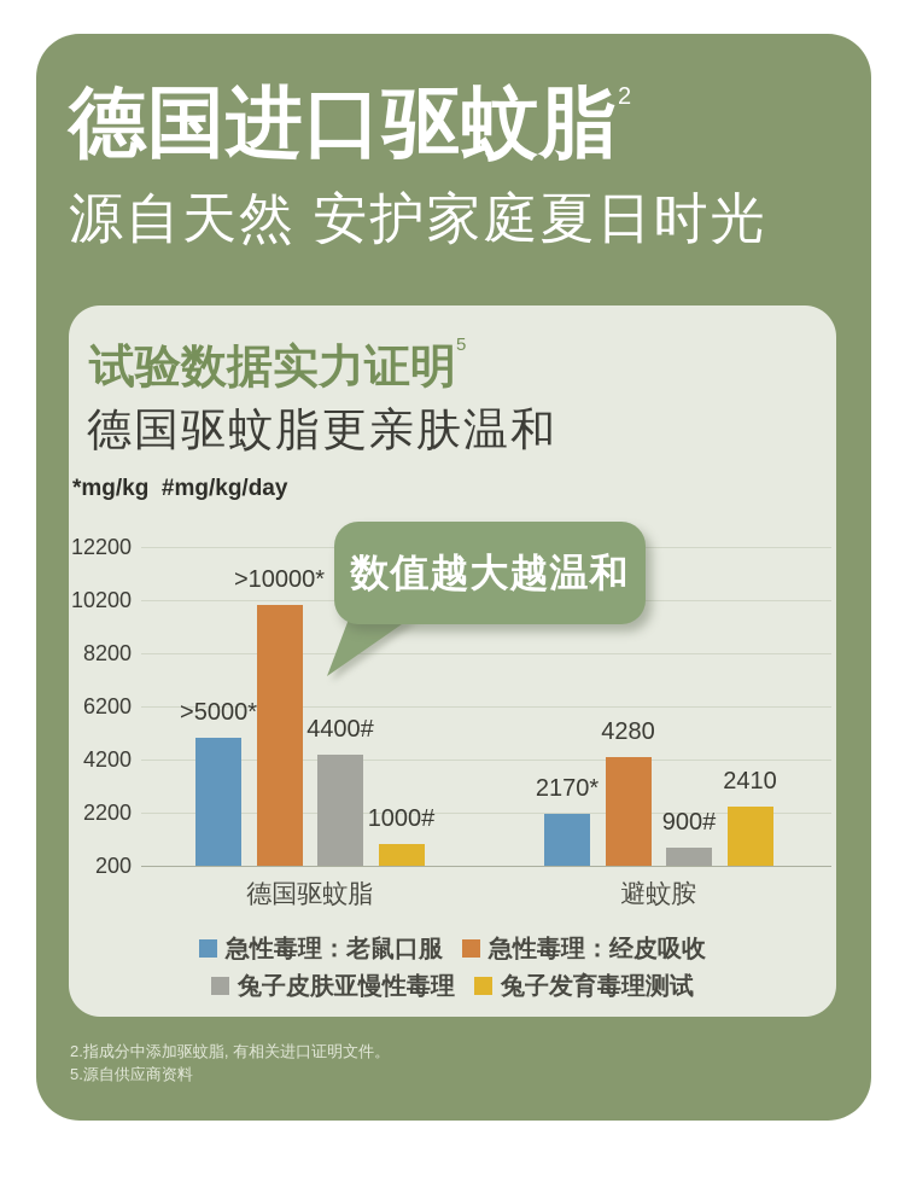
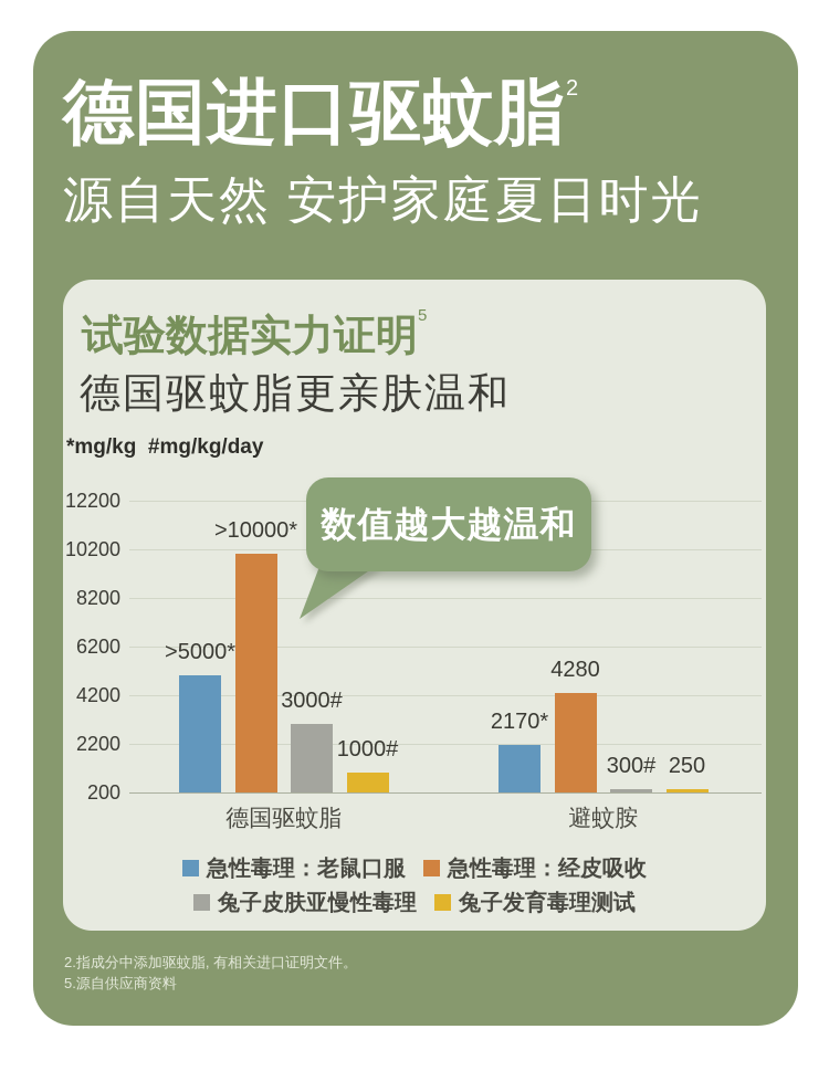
兔子皮肤亚慢性毒理/德国驱蚊脂: 4400 -> 3000
兔子皮肤亚慢性毒理/避蚊胺: 900 -> 300
兔子发育毒理测试/避蚊胺: 2410 -> 250
